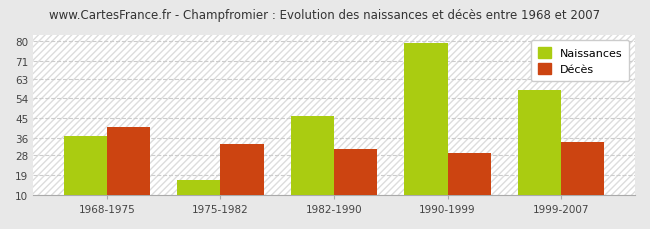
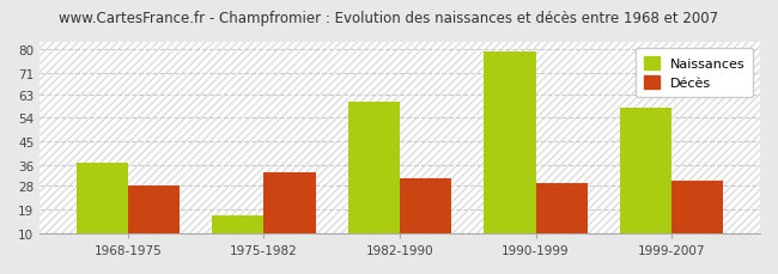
Décès/1968-1975: 41 -> 28
Naissances/1982-1990: 46 -> 60
Décès/1999-2007: 34 -> 30
